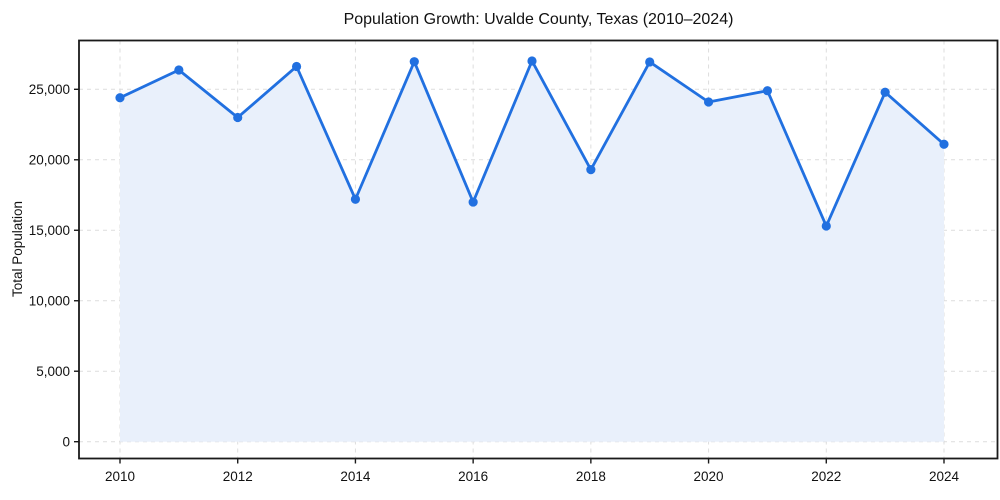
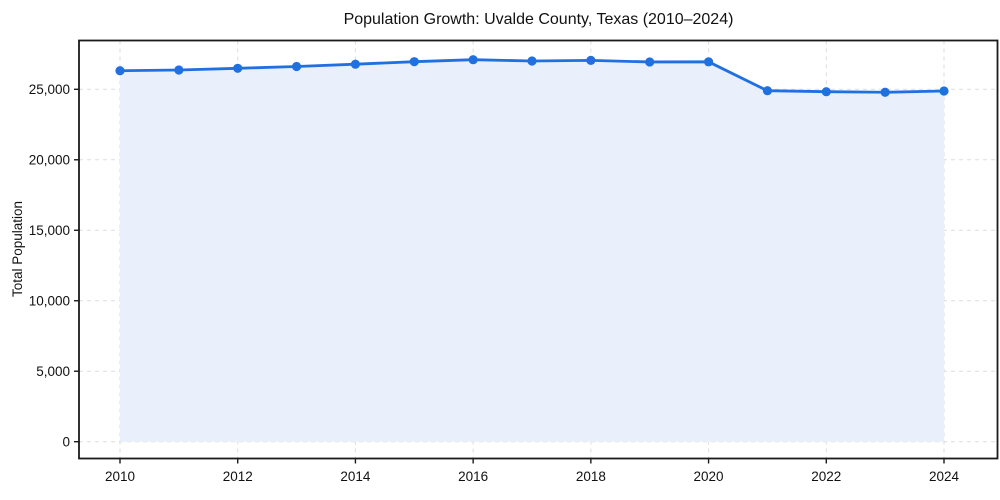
2010: 24400 -> 26300
2012: 23000 -> 26500
2014: 17200 -> 26800
2016: 17000 -> 27100
2018: 19300 -> 27000
2020: 24100 -> 27000
2022: 15300 -> 24800
2024: 21100 -> 24900
